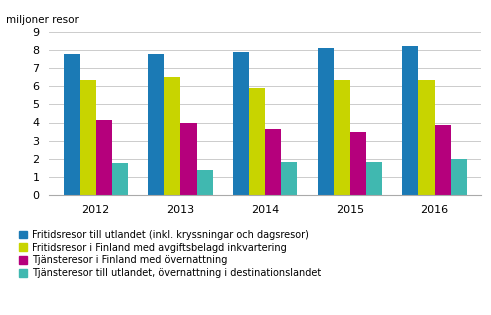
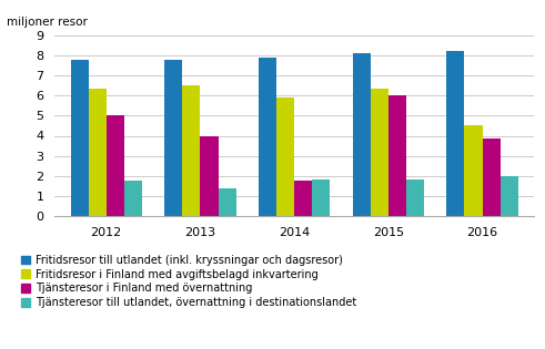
Tjänsteresor i Finland med övernattning/2012: 4.2 -> 5.0
Tjänsteresor i Finland med övernattning/2014: 3.6 -> 1.8
Tjänsteresor i Finland med övernattning/2015: 3.5 -> 6.0
Fritidsresor i Finland med avgiftsbelagd inkvartering/2016: 6.3 -> 4.5
